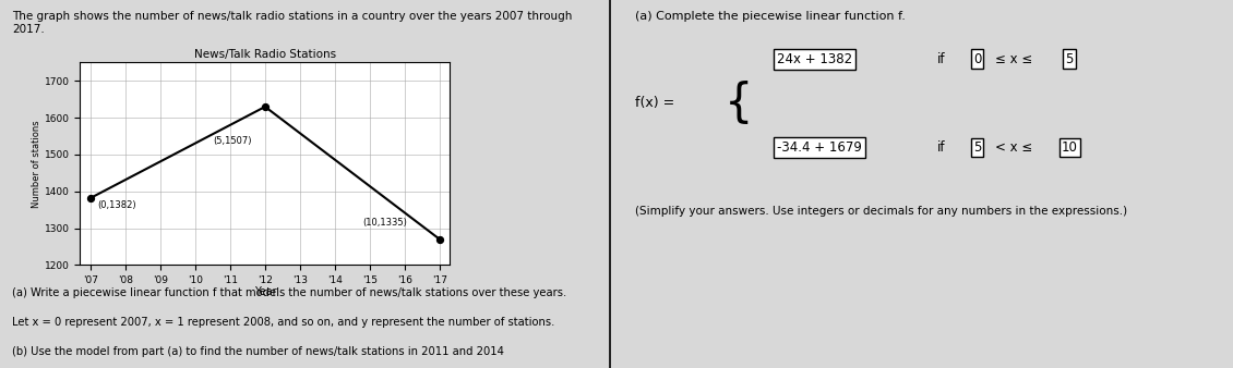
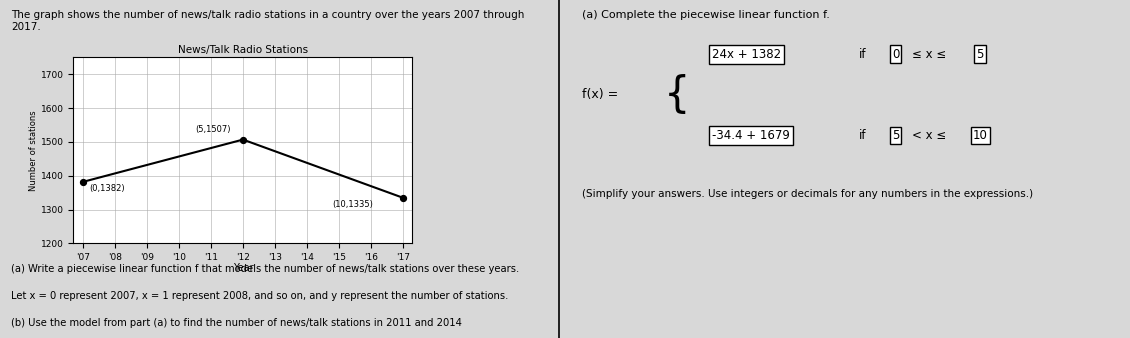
'12: 1630 -> 1507
'17: 1270 -> 1335
